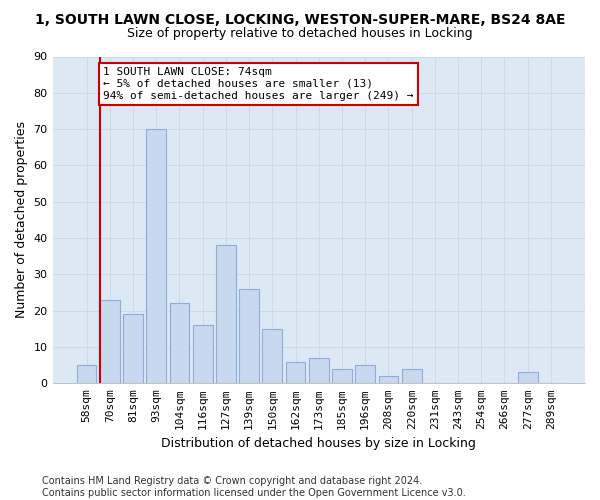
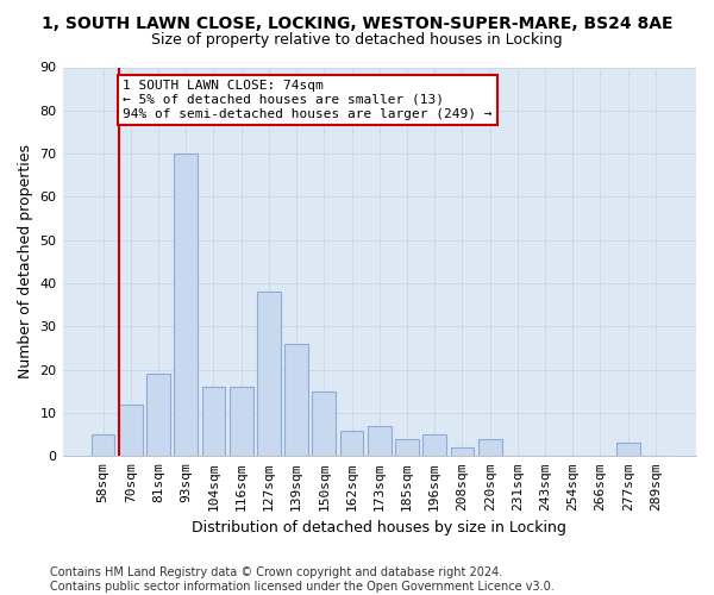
70sqm: 23 -> 12
104sqm: 22 -> 16
